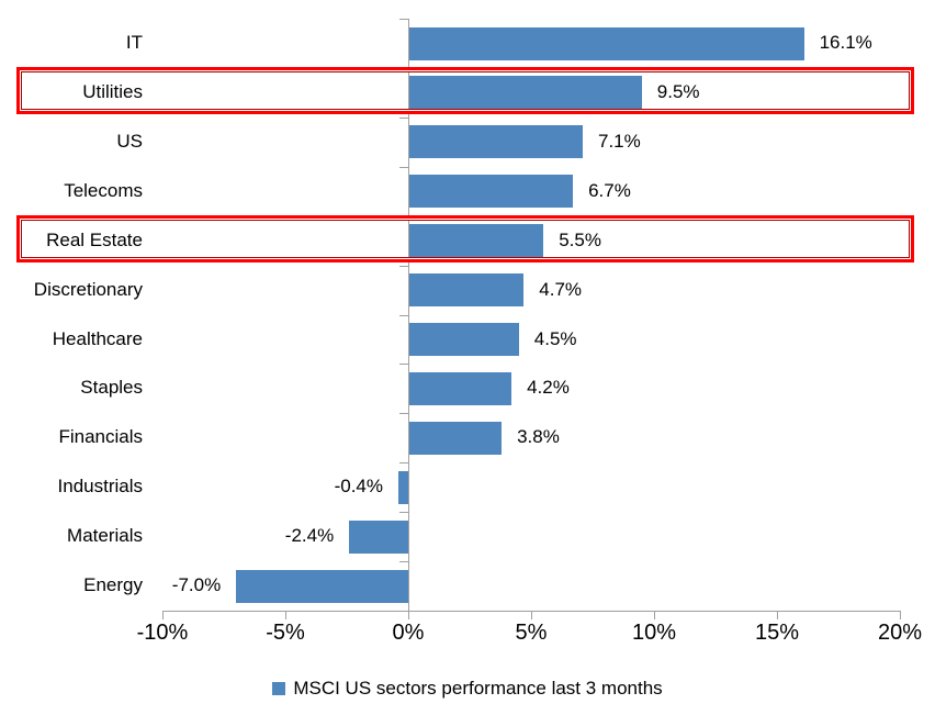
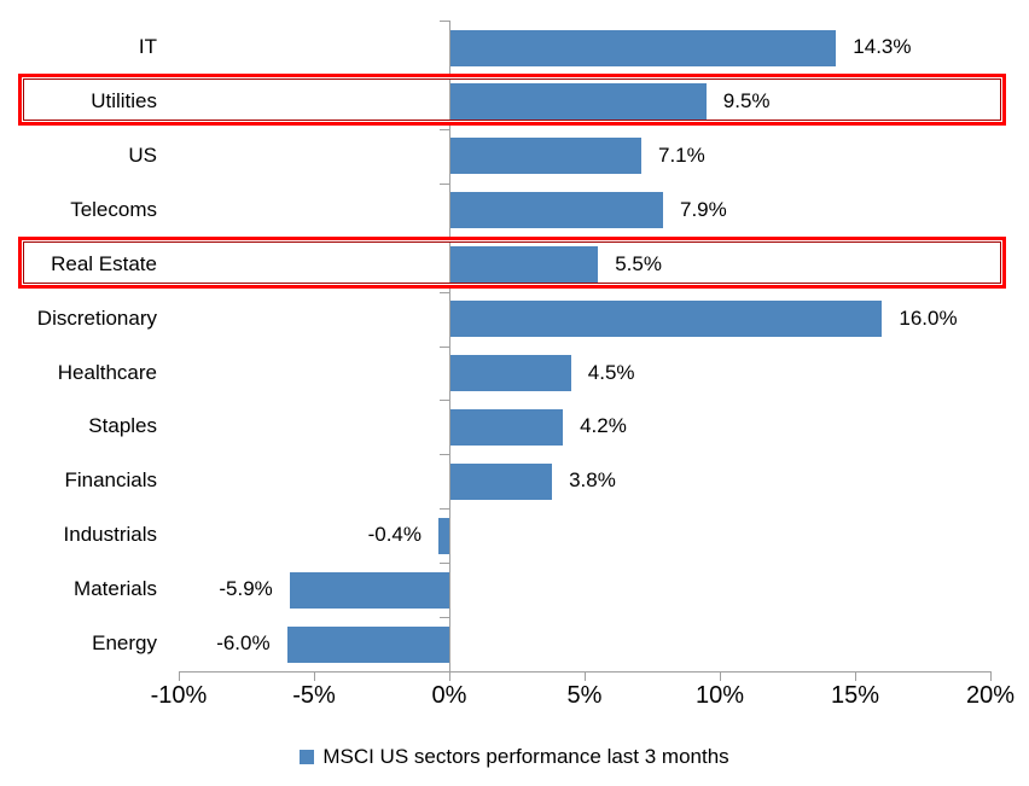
IT: 16.1% -> 14.3%
Telecoms: 6.7% -> 7.9%
Discretionary: 4.7% -> 16.0%
Materials: -2.4% -> -5.9%
Energy: -7.0% -> -6.0%
